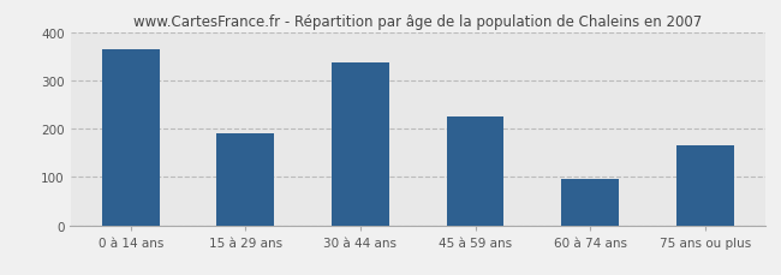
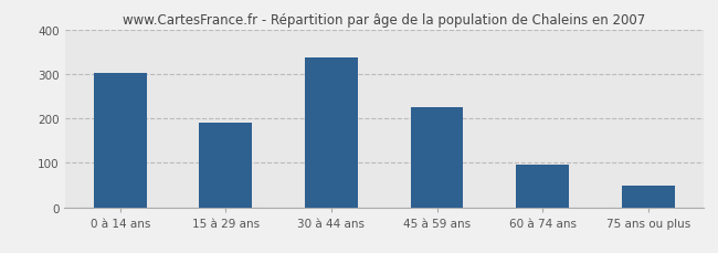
0 à 14 ans: 365 -> 302
75 ans ou plus: 165 -> 48
